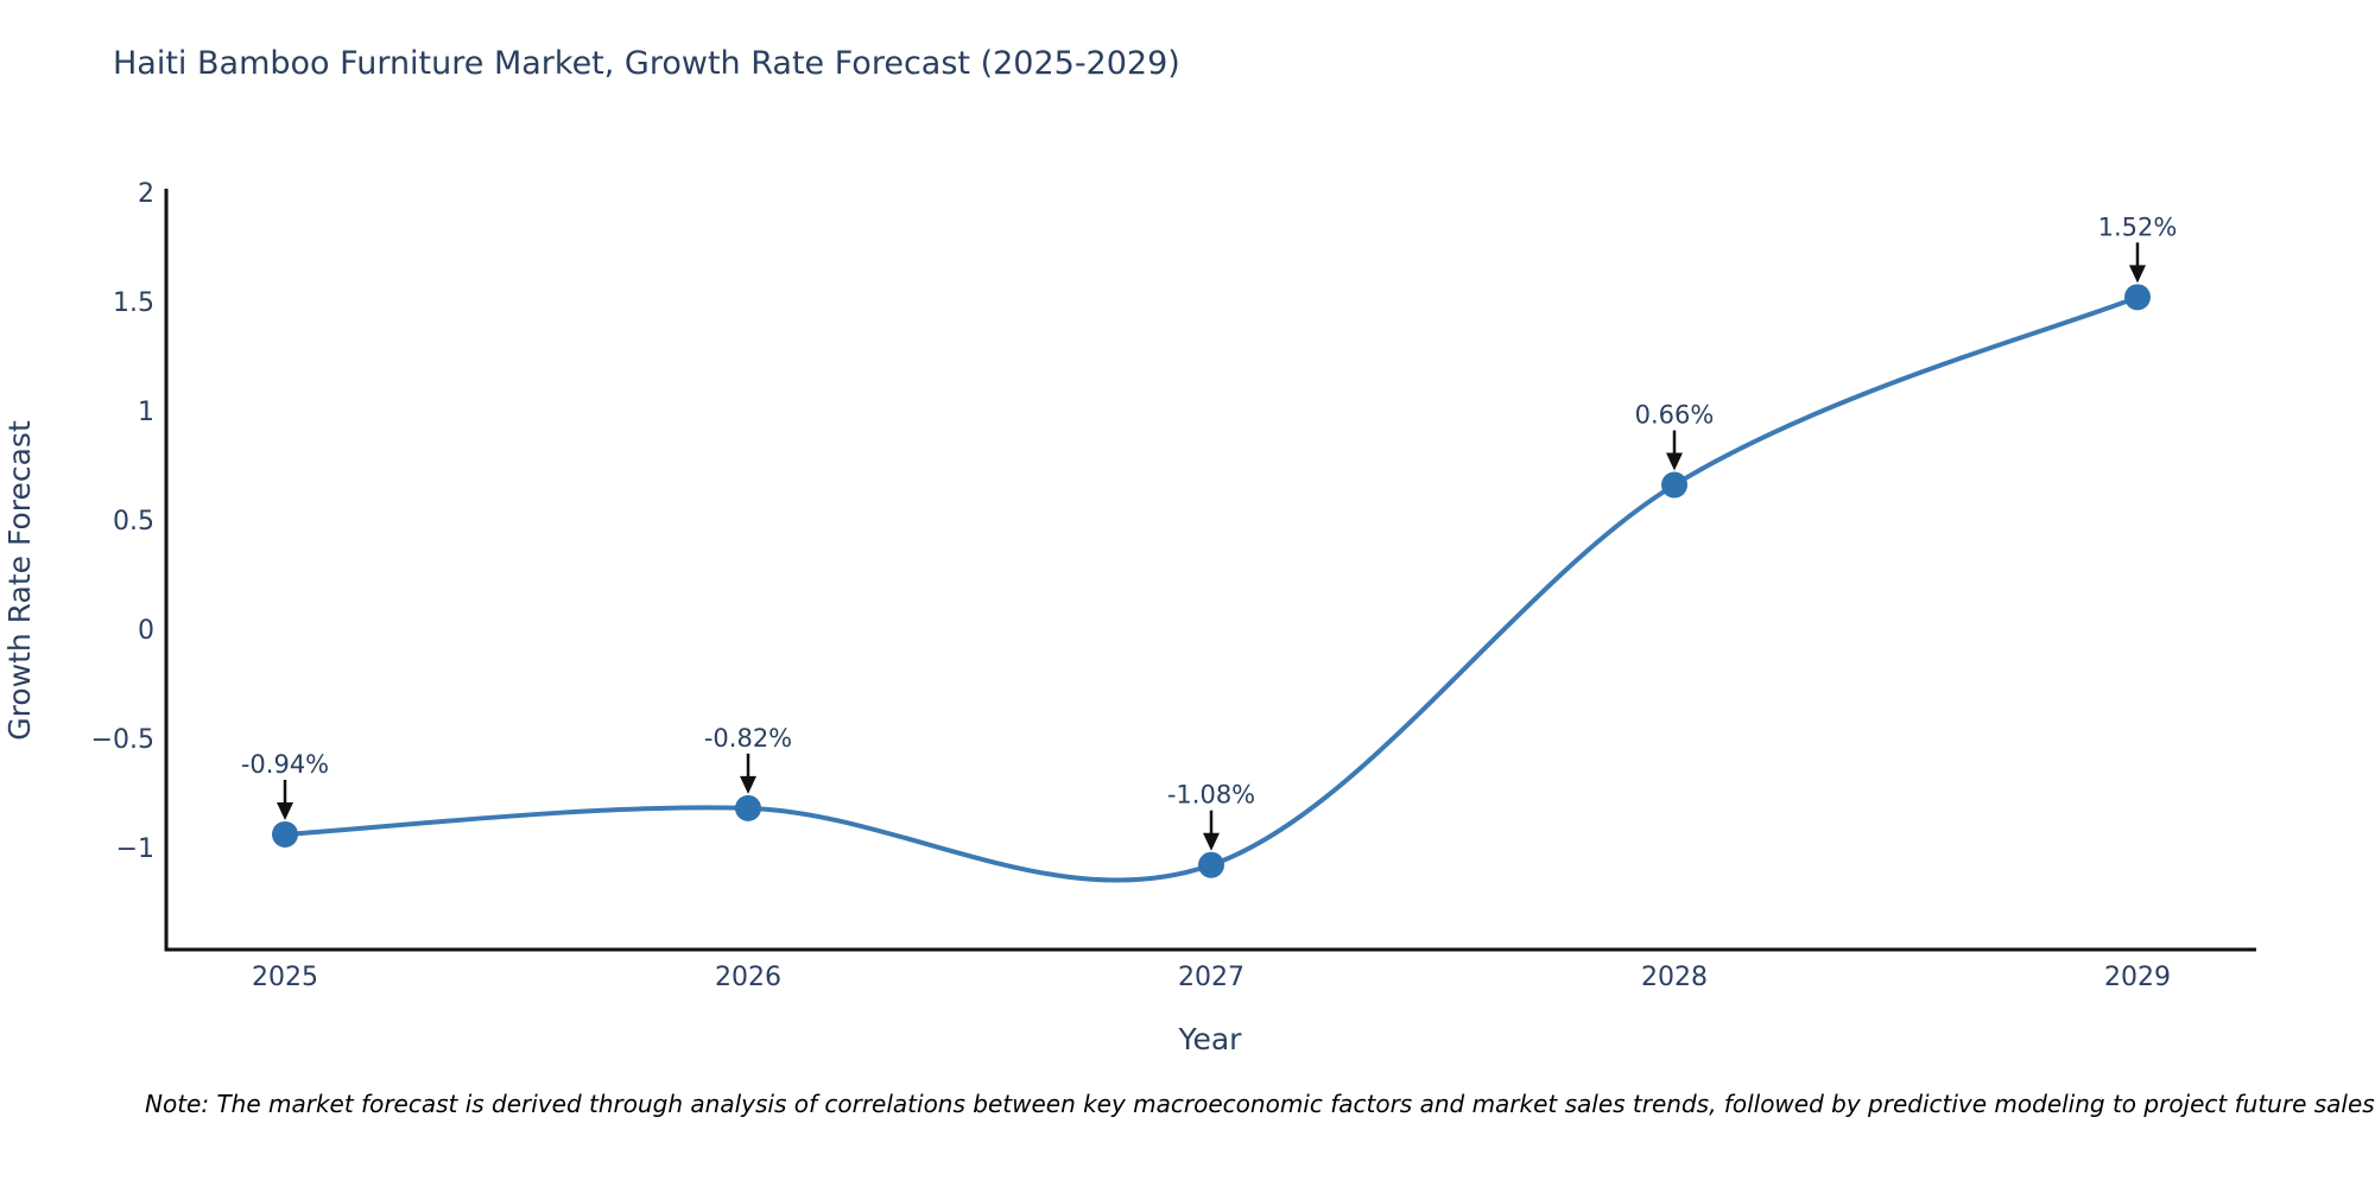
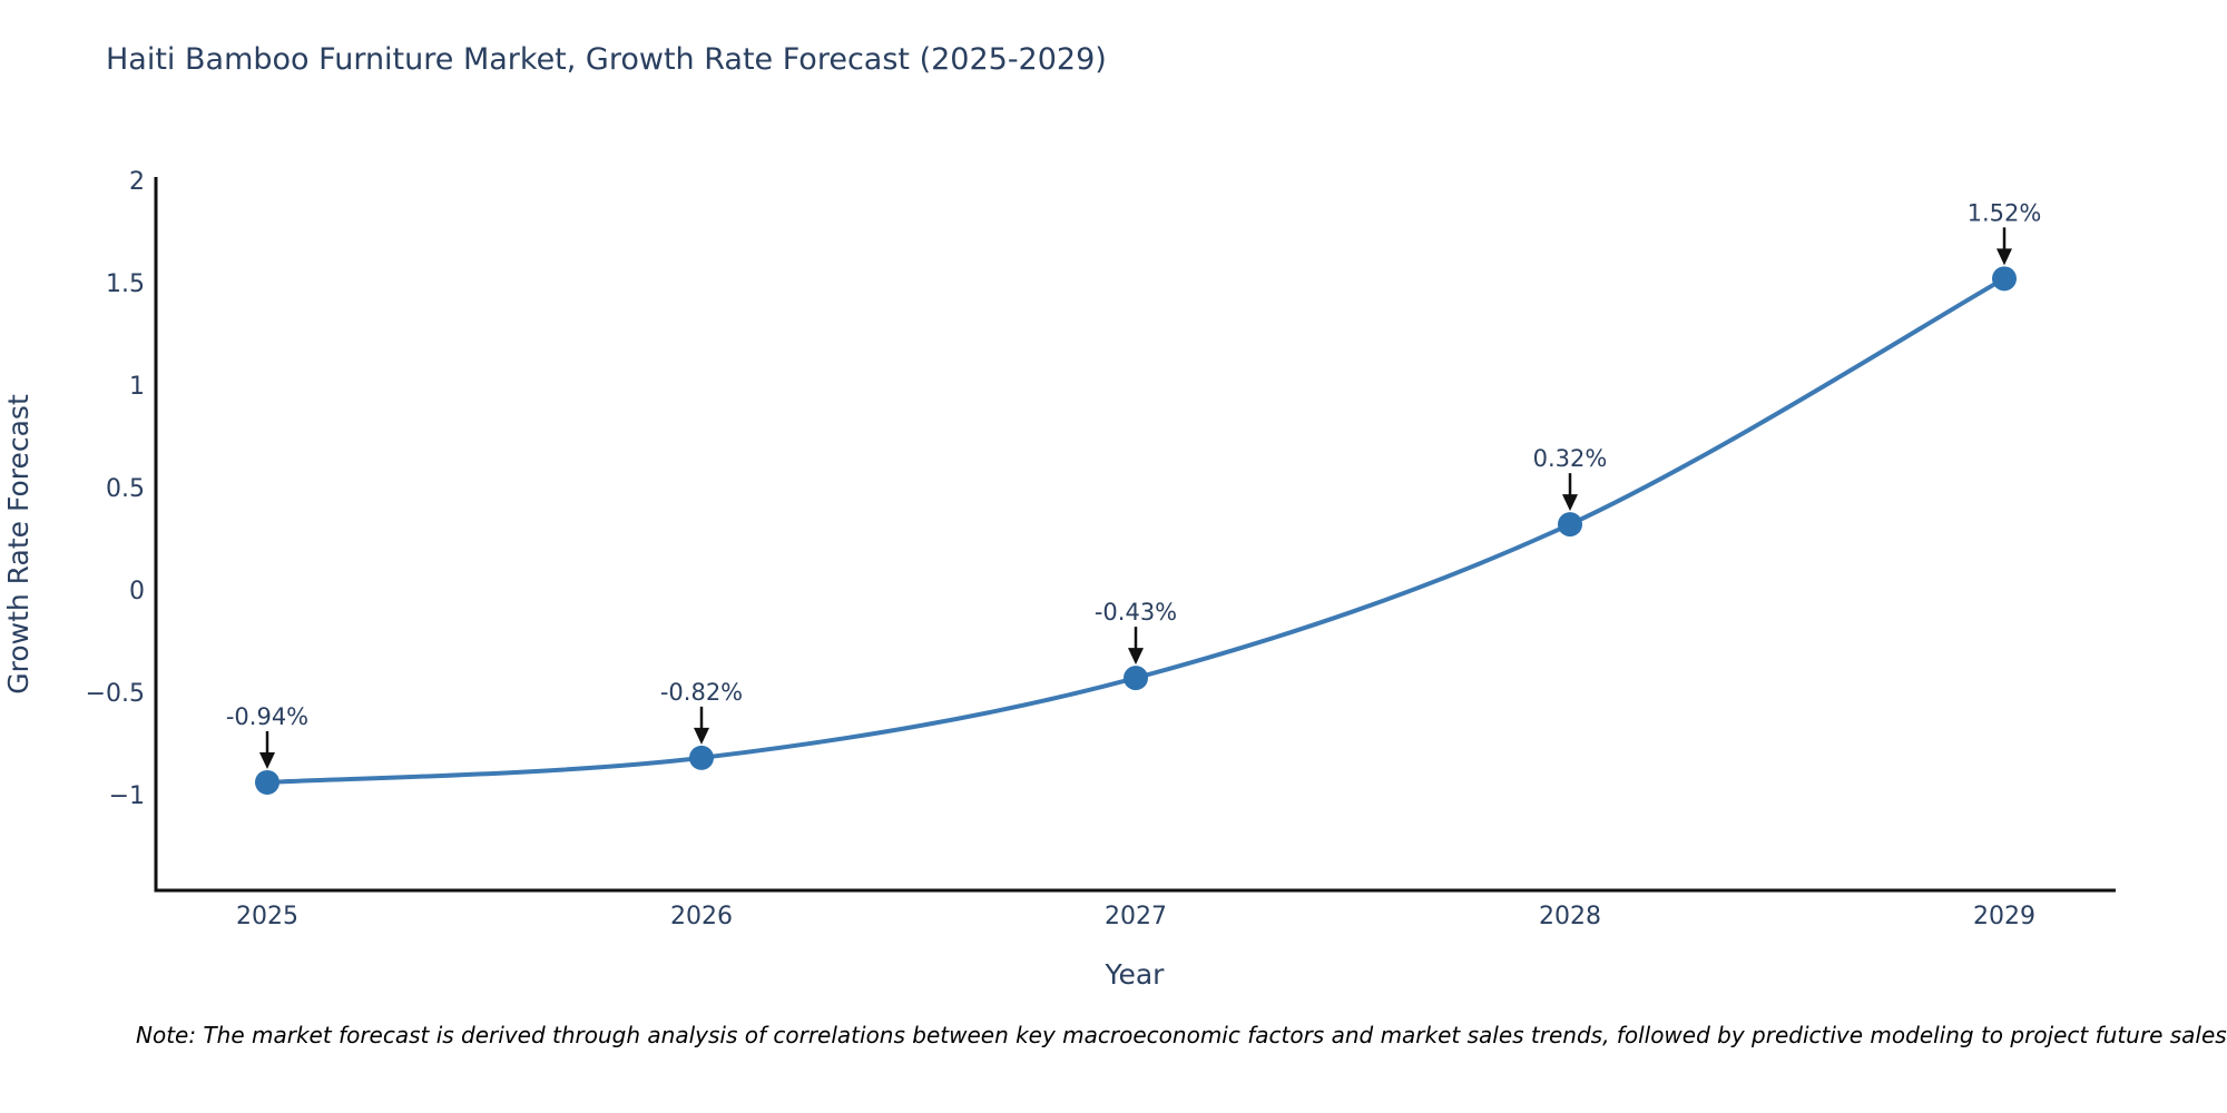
2027: -1.08% -> -0.43%
2028: 0.66% -> 0.32%
